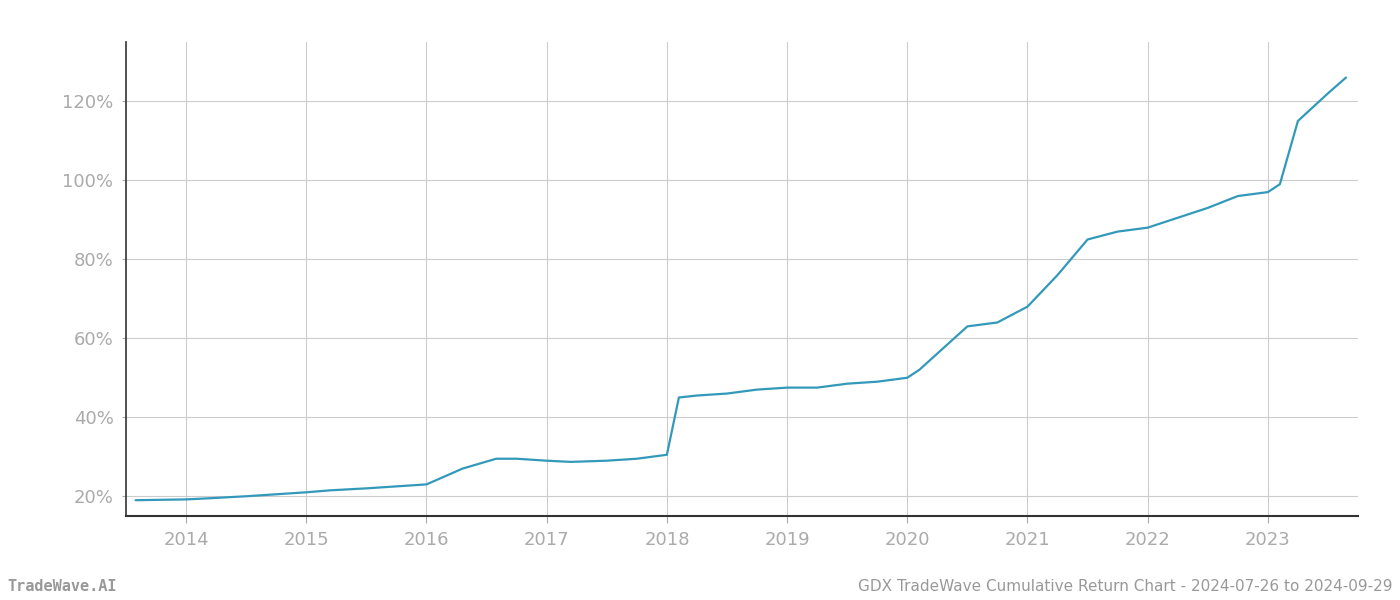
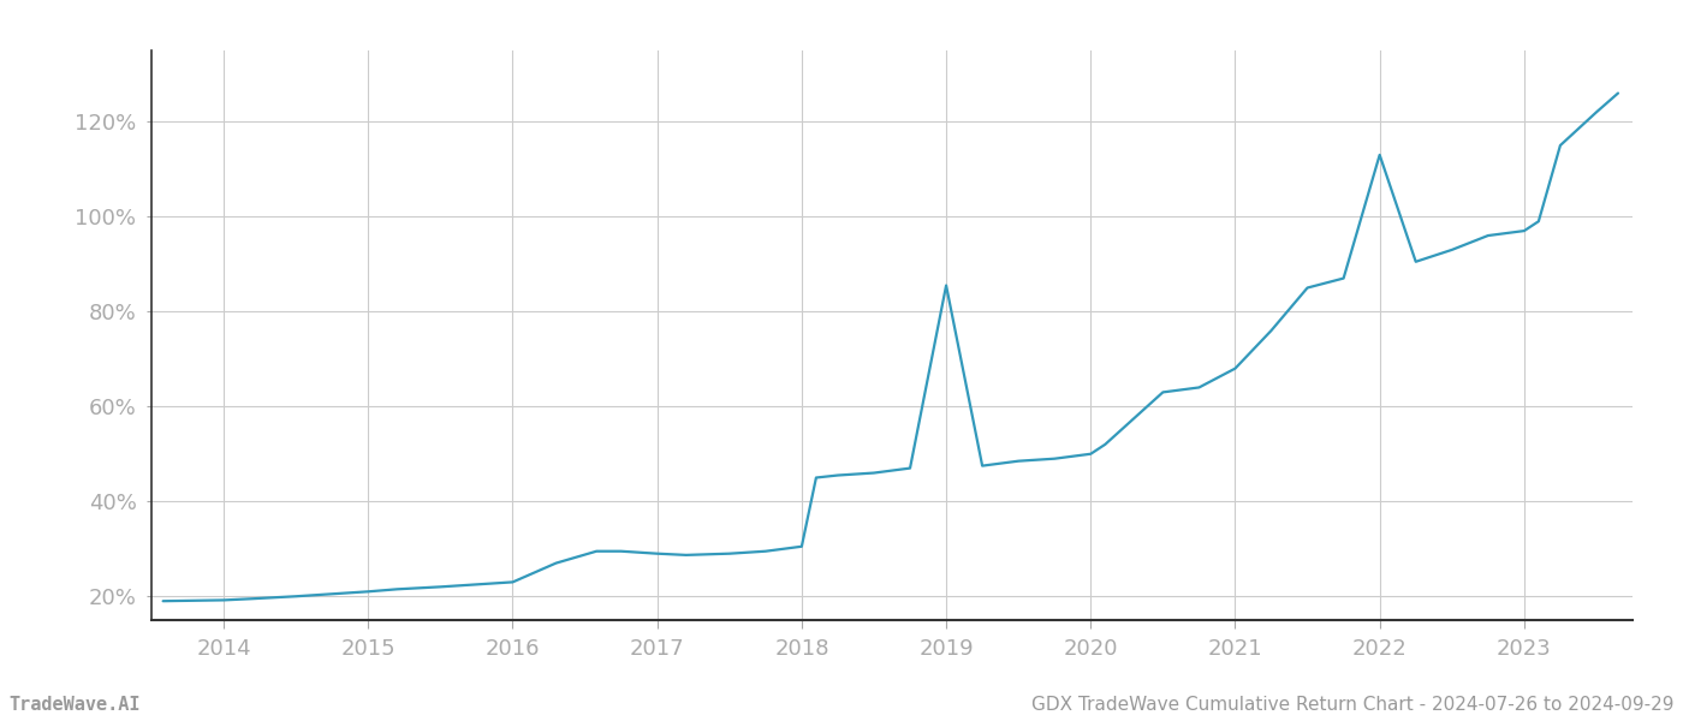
2019: 47.5% -> 85.5%
2022: 88.0% -> 113.0%
